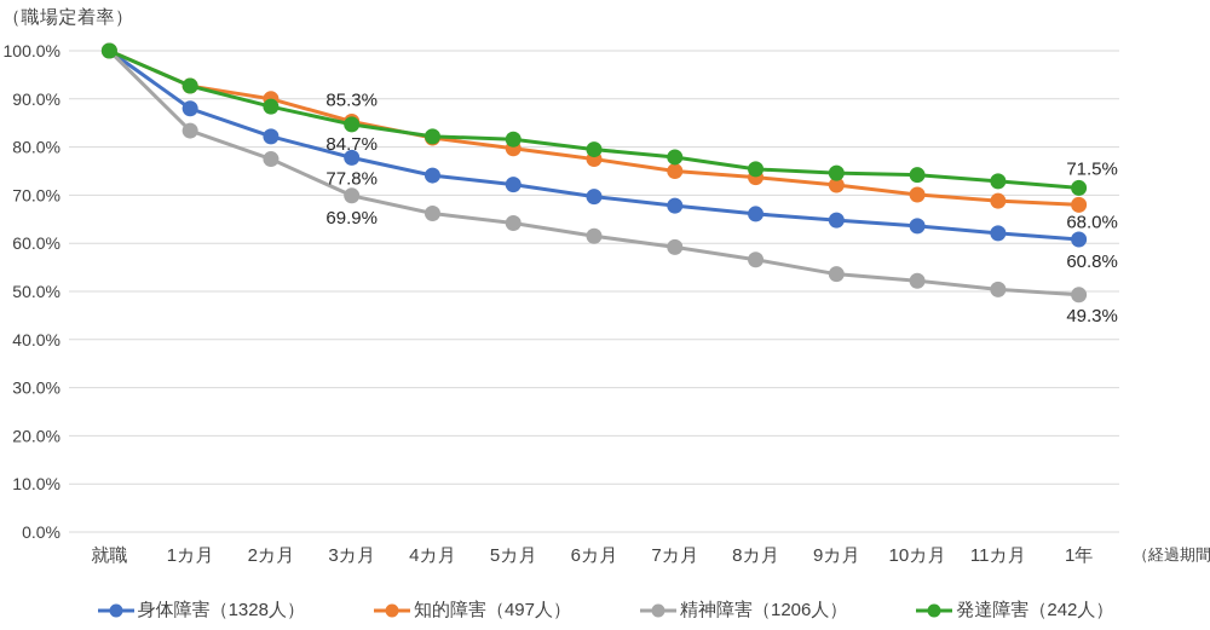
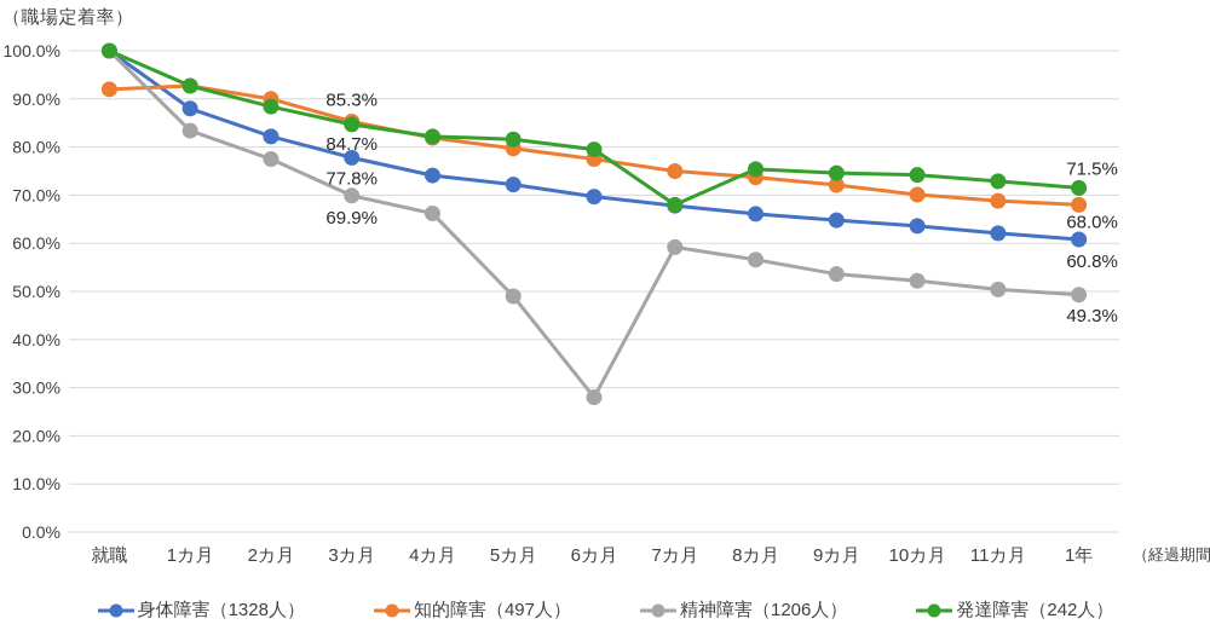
知的障害（497人）/就職: 100% -> 92%
精神障害（1206人）/5カ月: 64% -> 49%
精神障害（1206人）/6カ月: 62% -> 28%
発達障害（242人）/7カ月: 78% -> 68%
